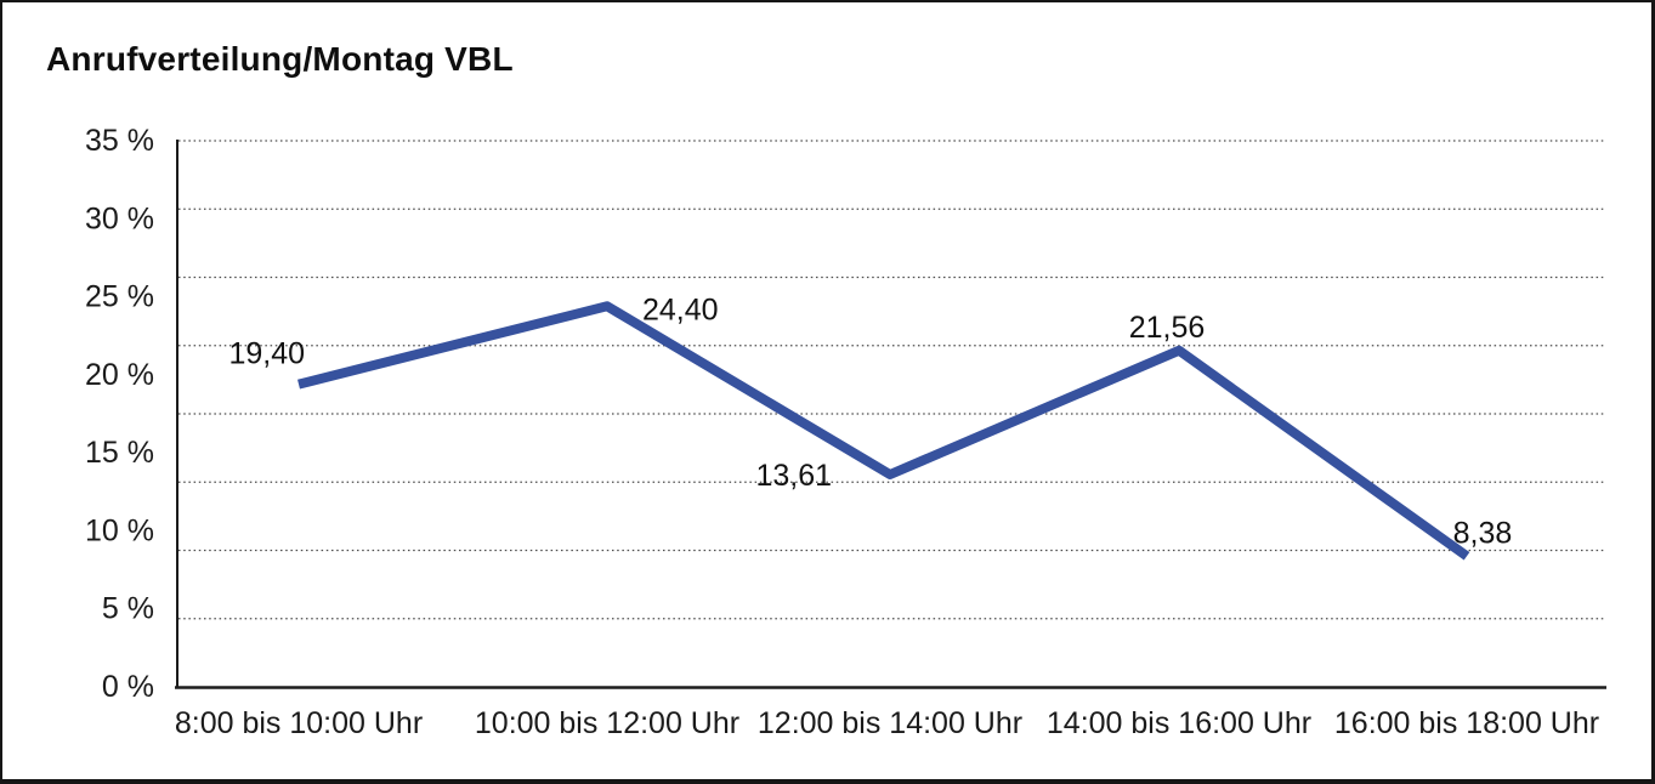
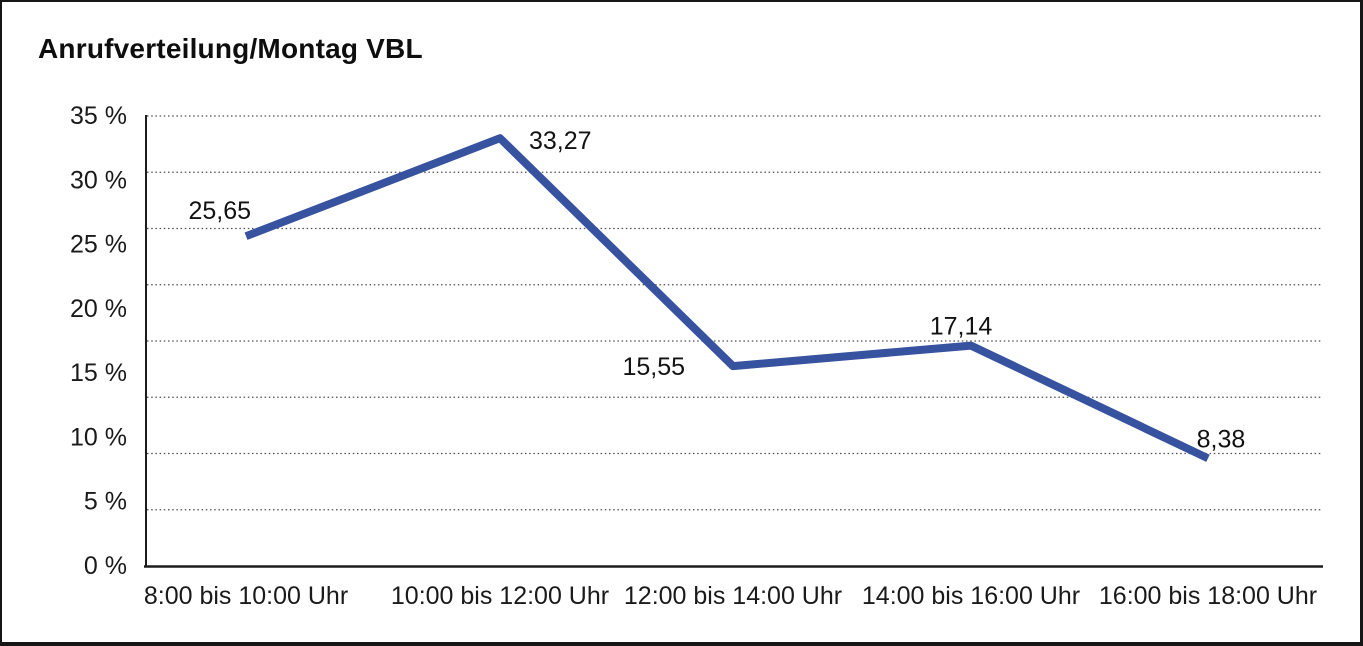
8:00 bis 10:00 Uhr: 19,40 -> 25,65
10:00 bis 12:00 Uhr: 24,40 -> 33,27
12:00 bis 14:00 Uhr: 13,61 -> 15,55
14:00 bis 16:00 Uhr: 21,56 -> 17,14
